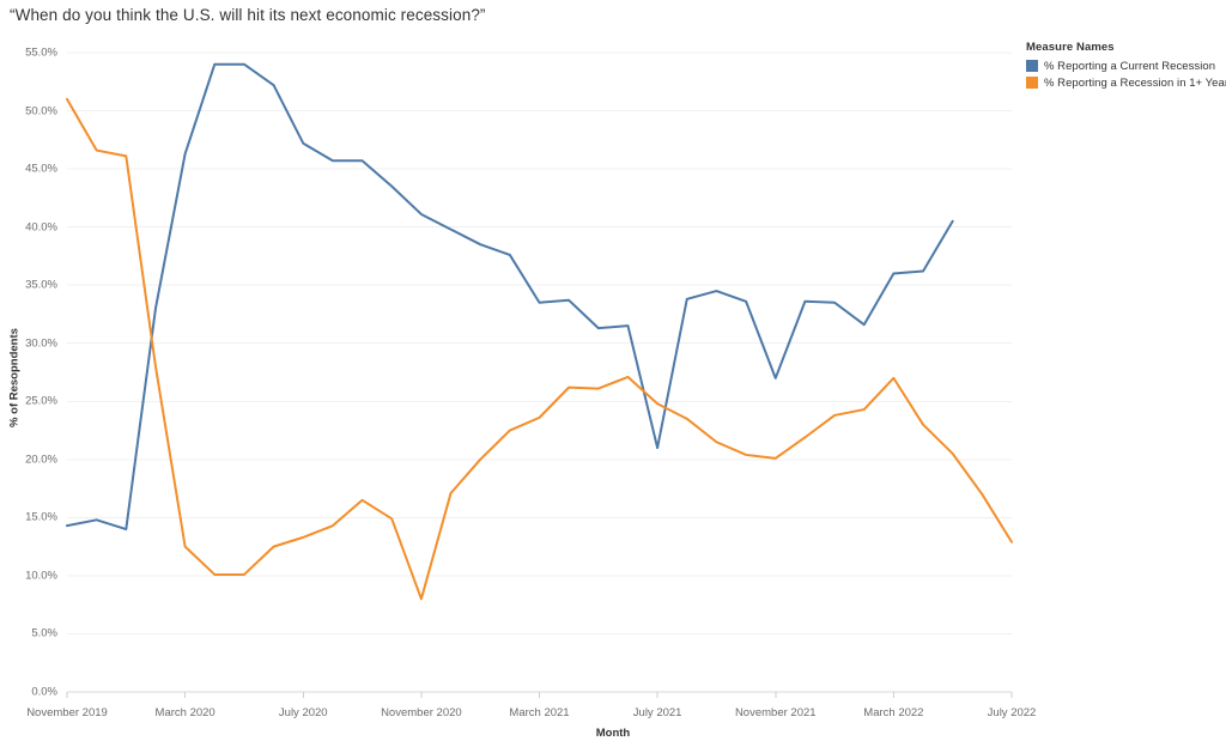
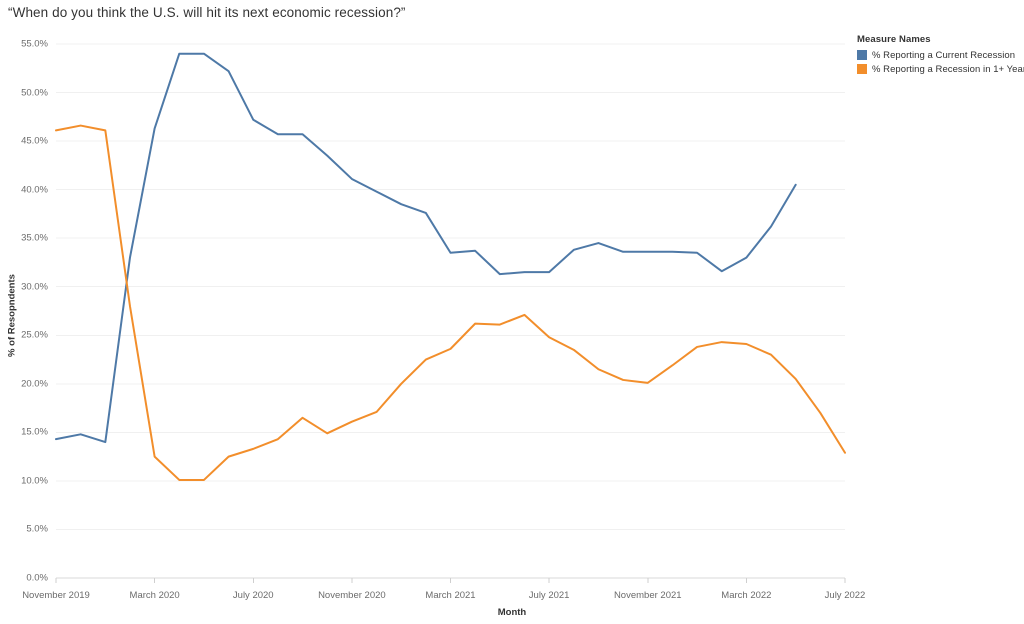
% Reporting a Recession in 1+ Year/November 2019: 51% -> 46%
% Reporting a Recession in 1+ Year/November 2020: 8% -> 16%
% Reporting a Current Recession/July 2021: 21% -> 32%
% Reporting a Current Recession/November 2021: 27% -> 34%
% Reporting a Current Recession/March 2022: 36% -> 33%
% Reporting a Recession in 1+ Year/March 2022: 27% -> 24%
